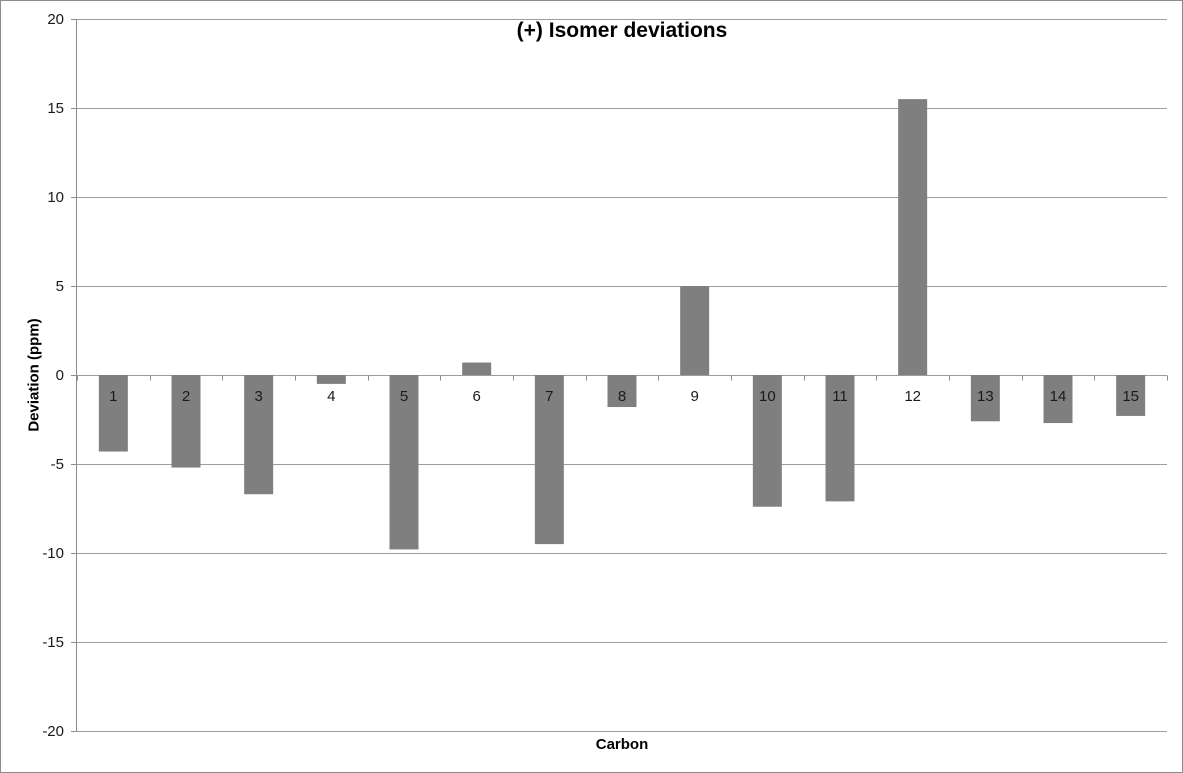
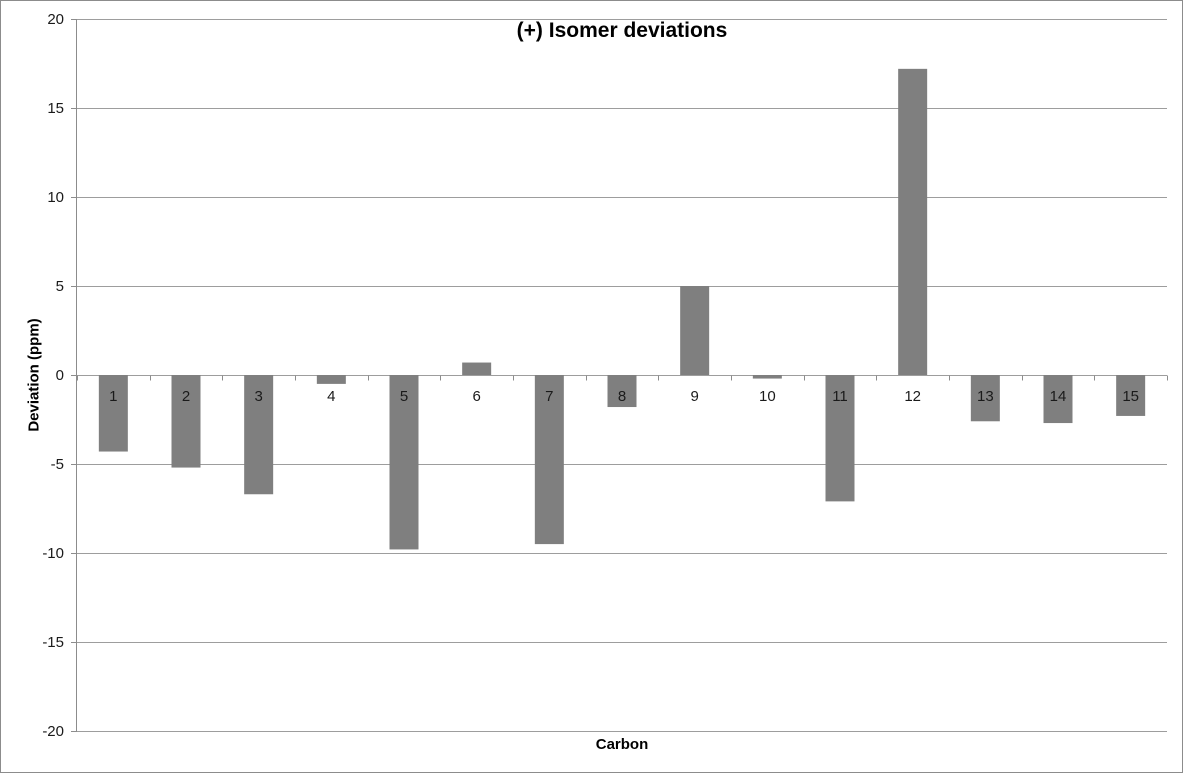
10: -7.4 -> -0.2
12: 15.5 -> 17.2
